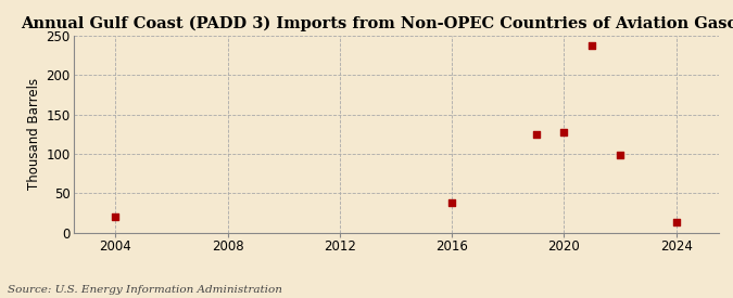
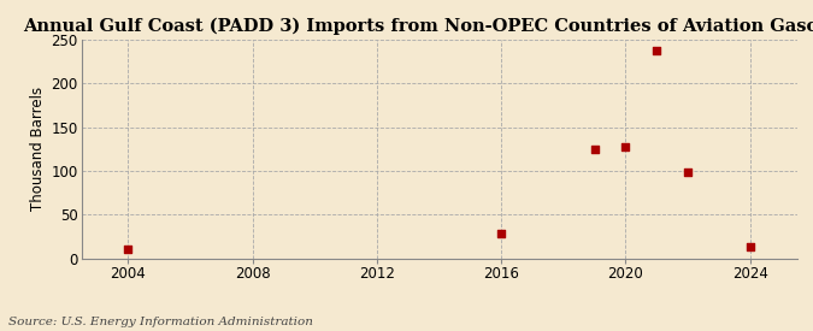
2004: 20 -> 10
2016: 38 -> 28
